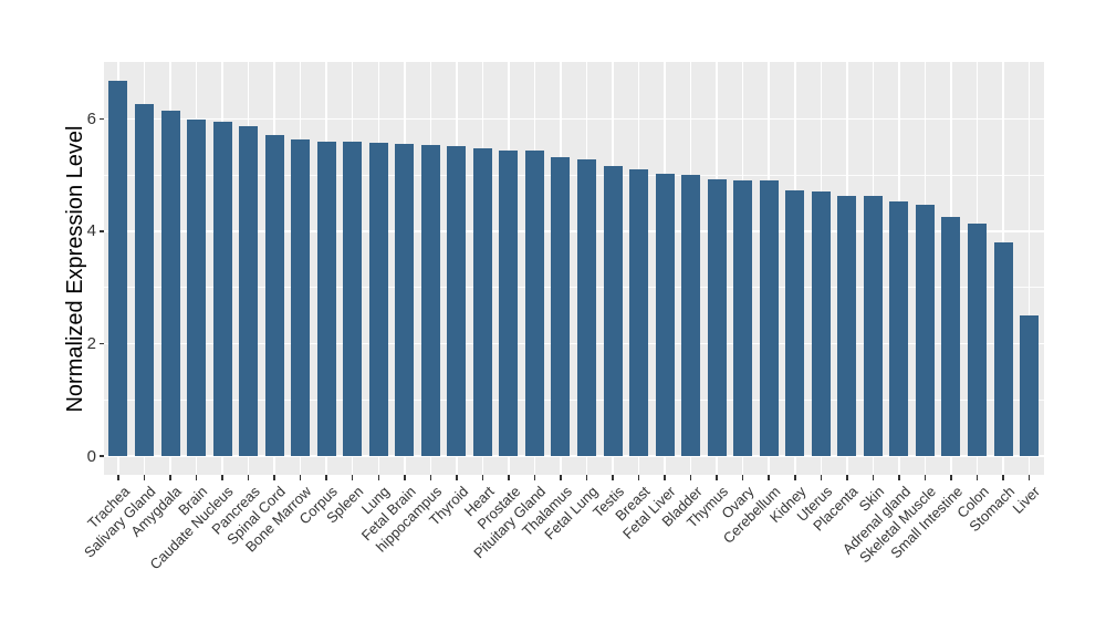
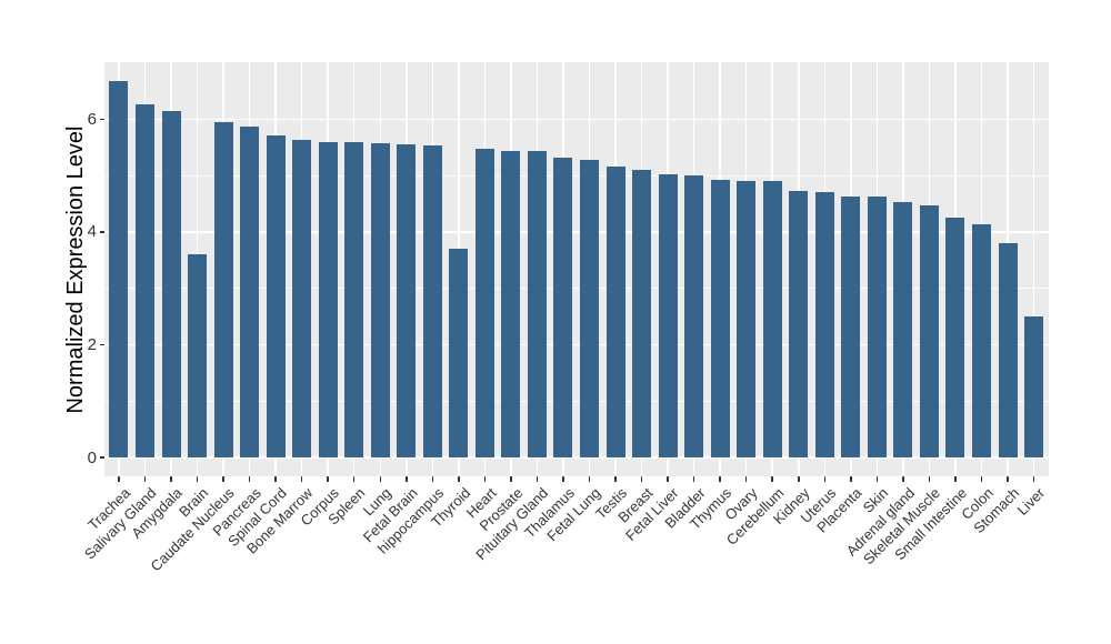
Brain: 6.0 -> 3.6
Thyroid: 5.5 -> 3.7
